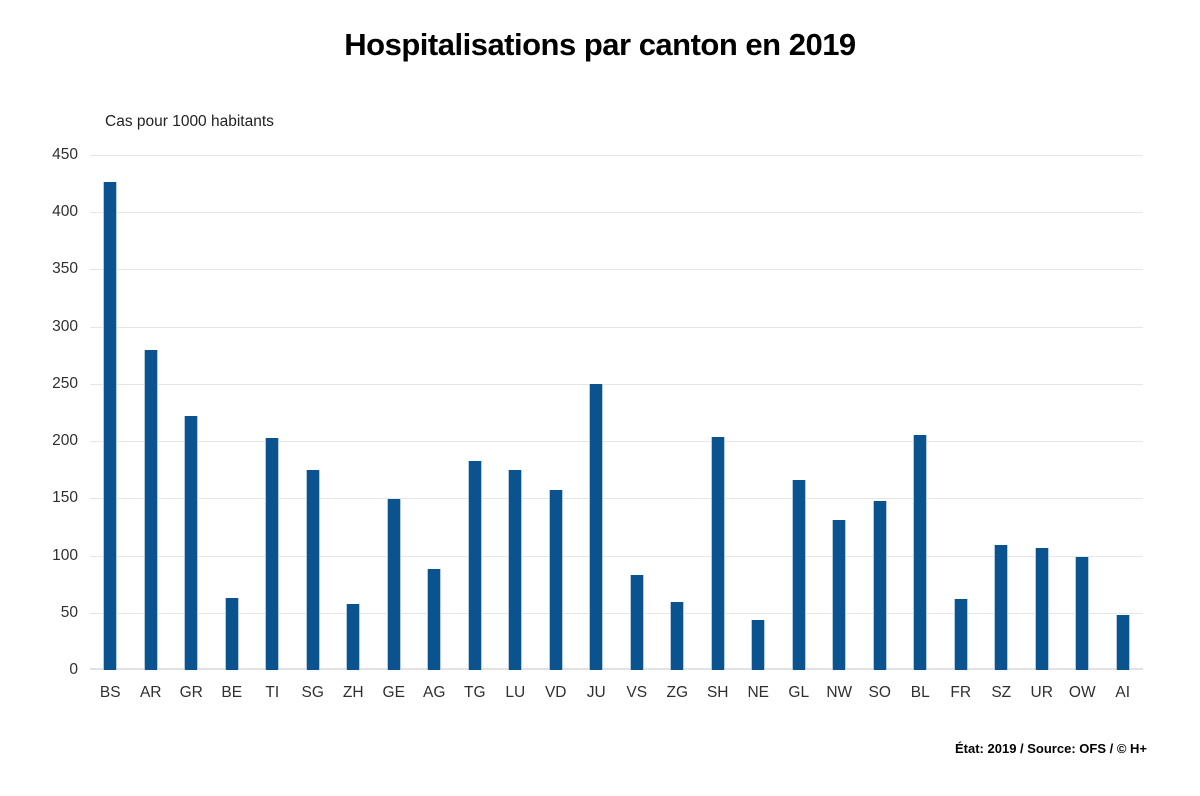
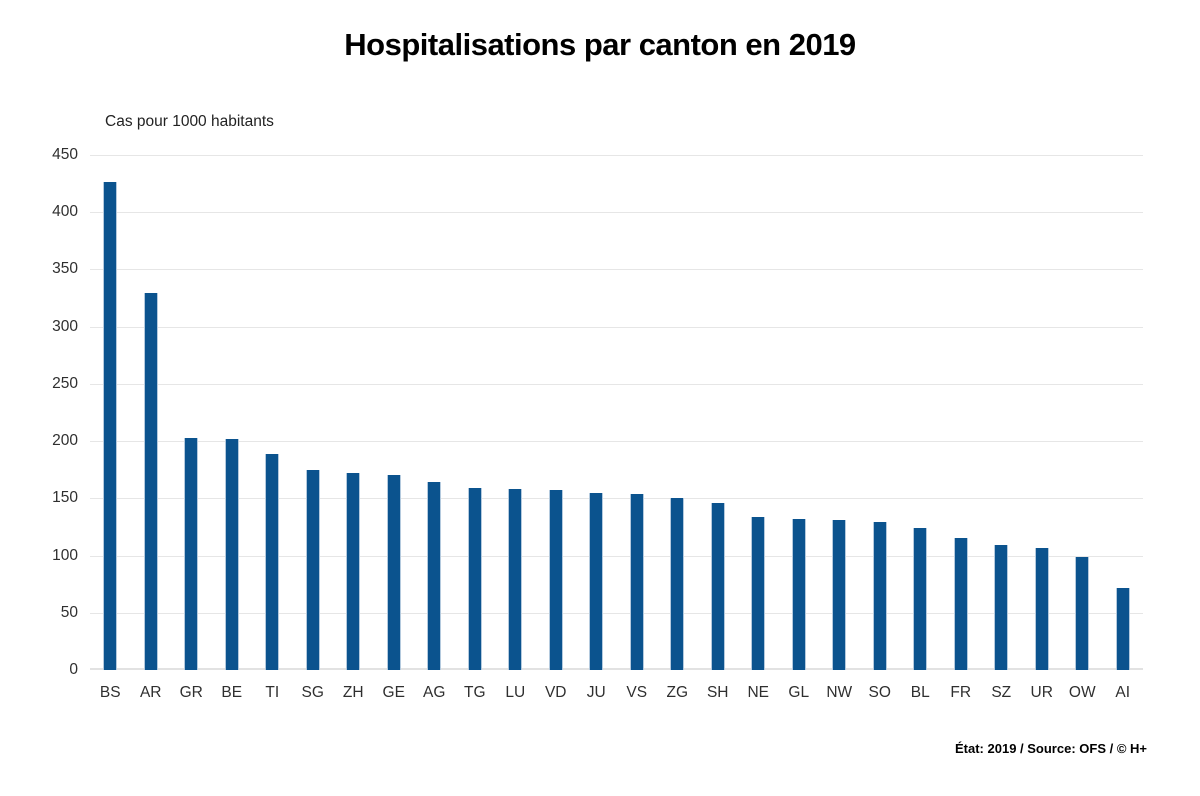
AR: 280 -> 329
GR: 222 -> 203
BE: 63 -> 202
TI: 203 -> 189
ZH: 58 -> 172
GE: 149 -> 170
AG: 88 -> 164
TG: 183 -> 159
LU: 175 -> 158
JU: 250 -> 155
VS: 83 -> 154
ZG: 59 -> 150
SH: 204 -> 146
NE: 44 -> 134
GL: 166 -> 132
SO: 148 -> 129
BL: 205 -> 124
FR: 62 -> 115
AI: 48 -> 72
